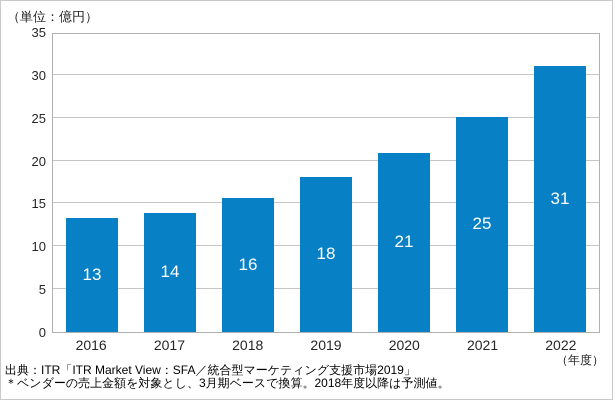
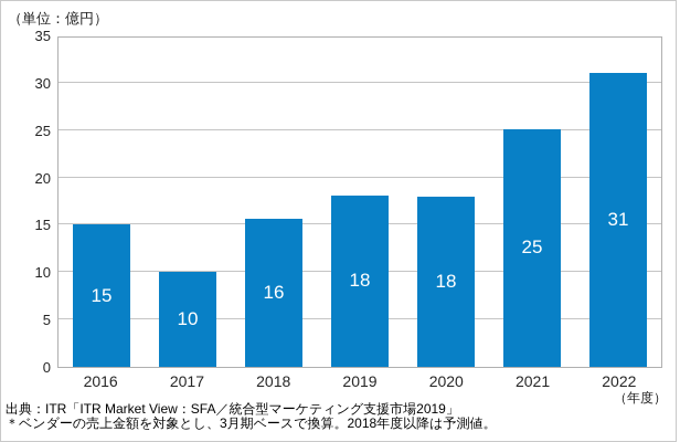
2016: 13 -> 15
2017: 14 -> 10
2020: 21 -> 18
